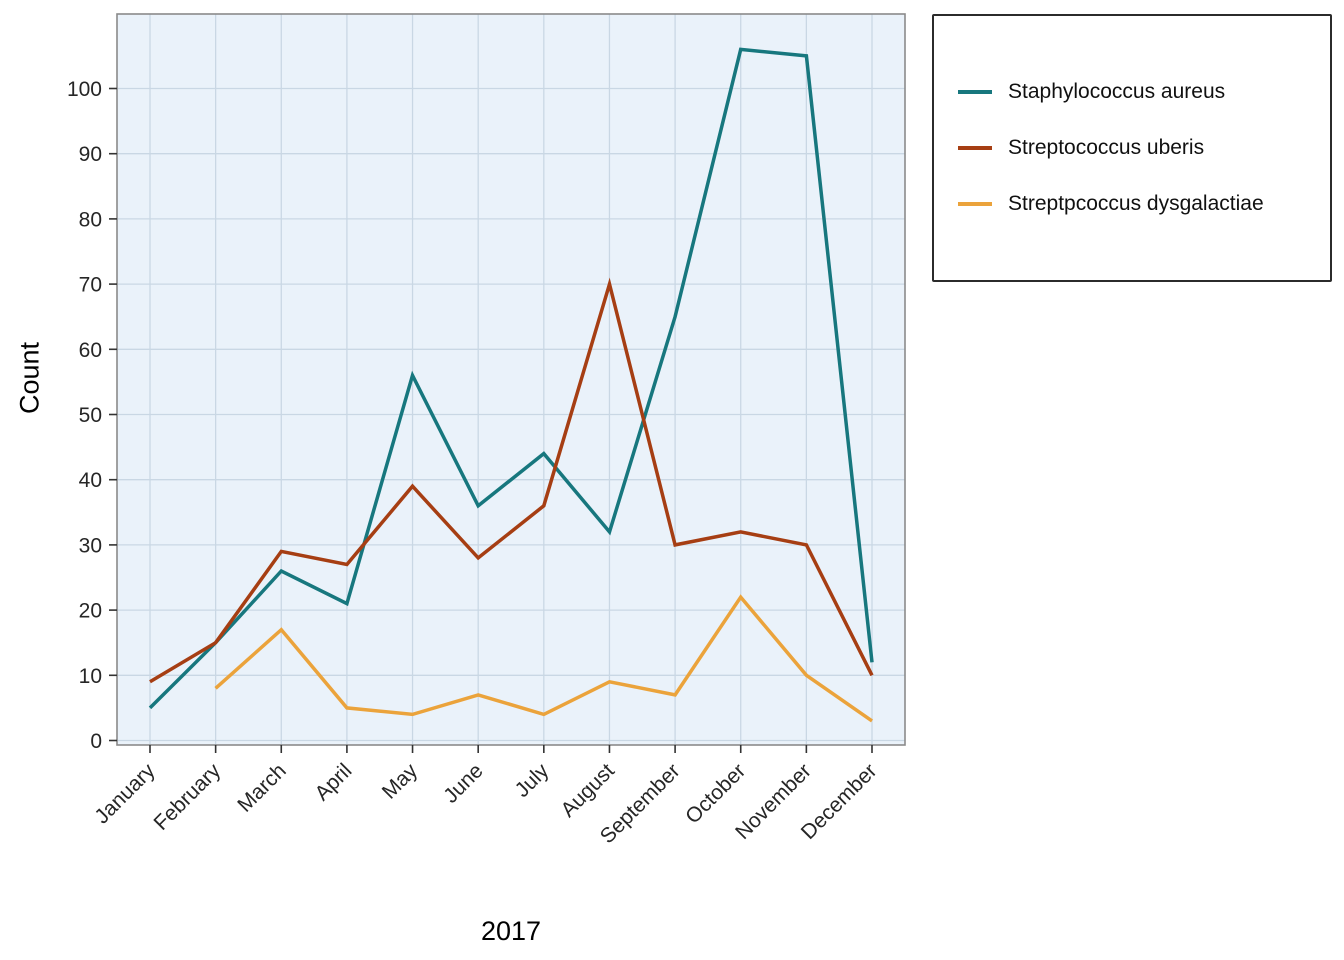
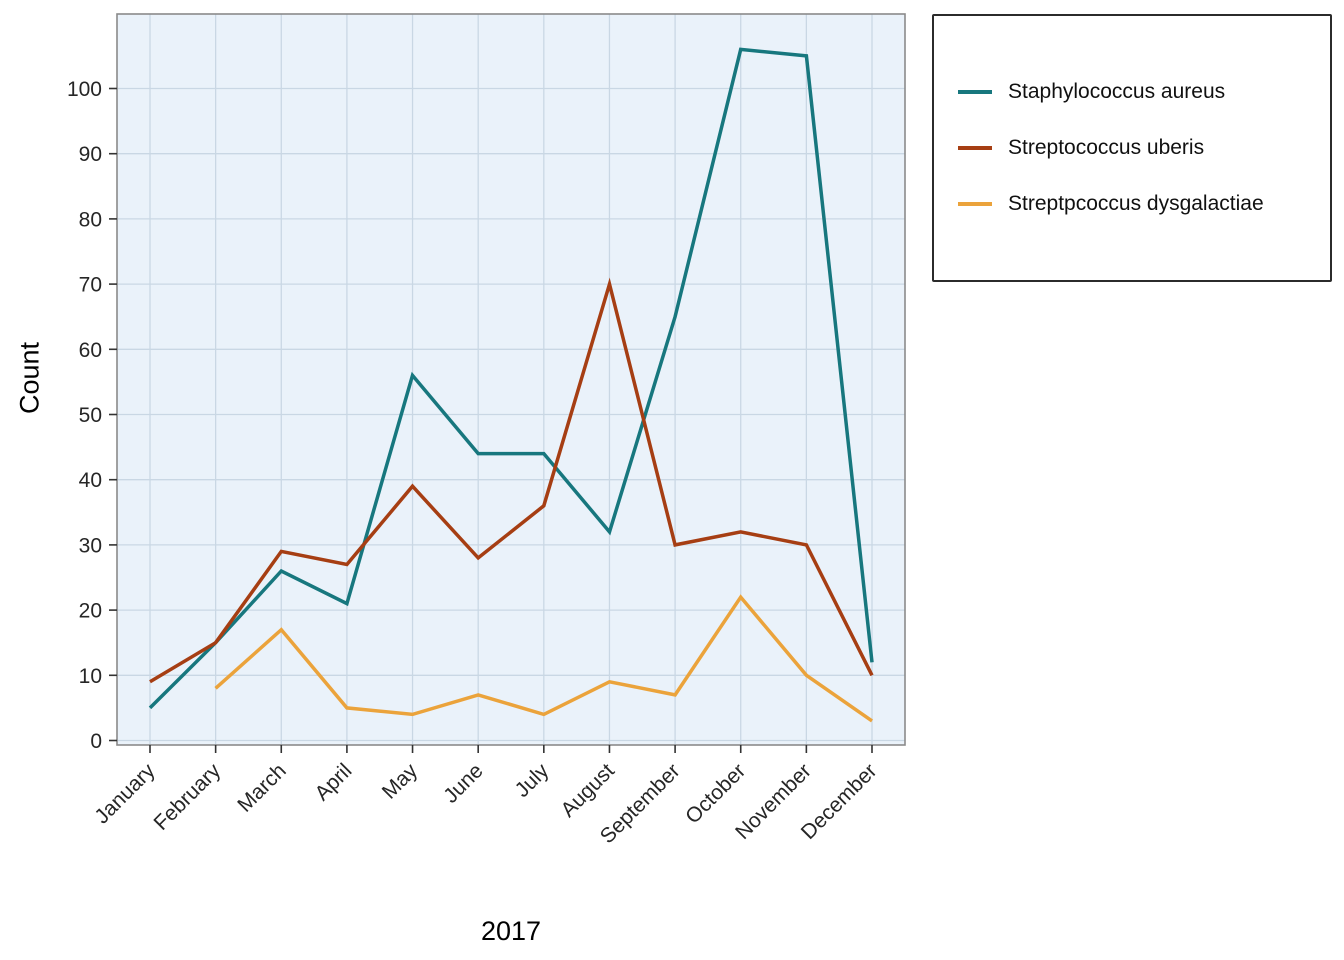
Staphylococcus aureus/June: 36 -> 44
